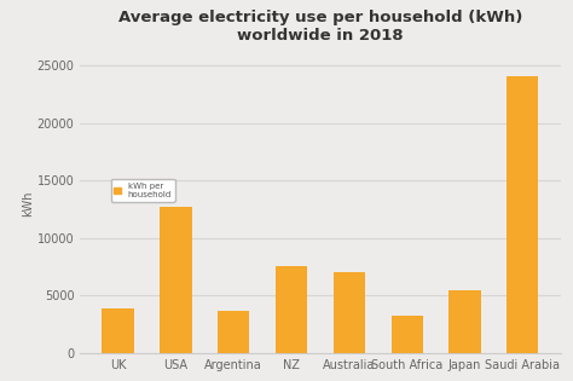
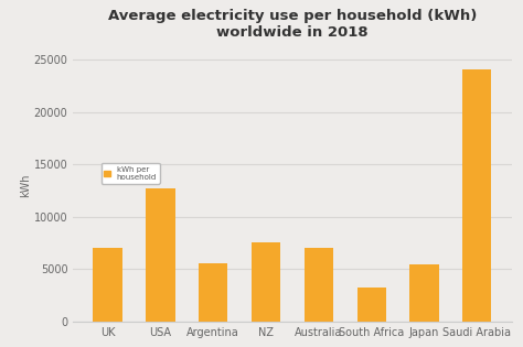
UK: 3900 -> 7000
Argentina: 3700 -> 5600
